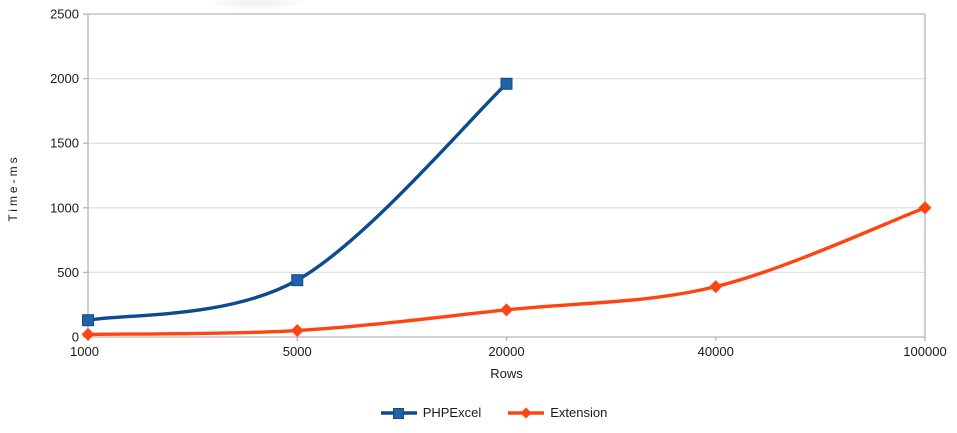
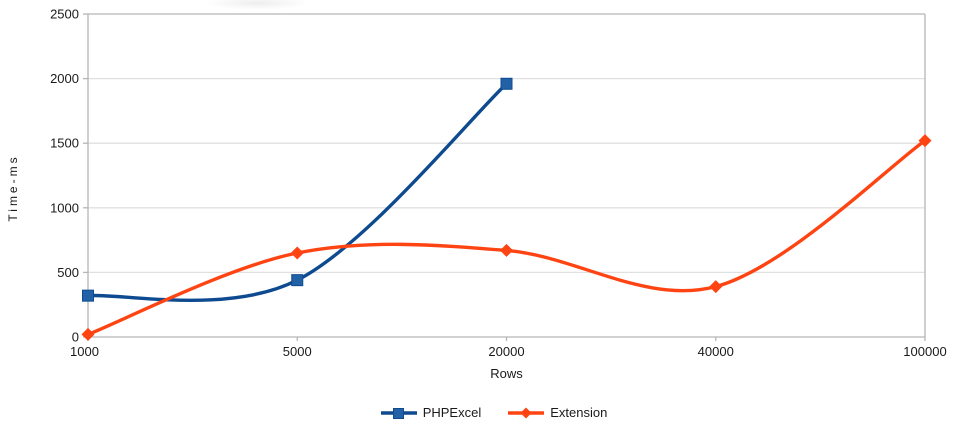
PHPExcel/1000: 130 -> 320
Extension/5000: 50 -> 650
Extension/20000: 210 -> 670
Extension/100000: 1000 -> 1520
